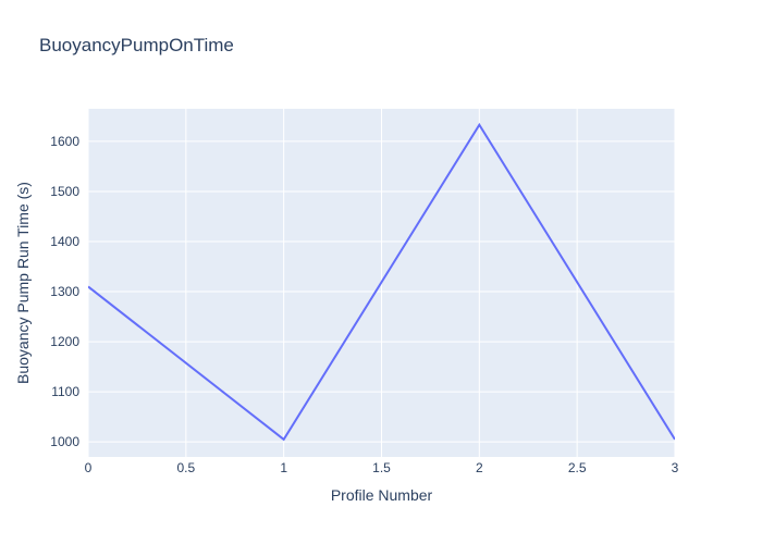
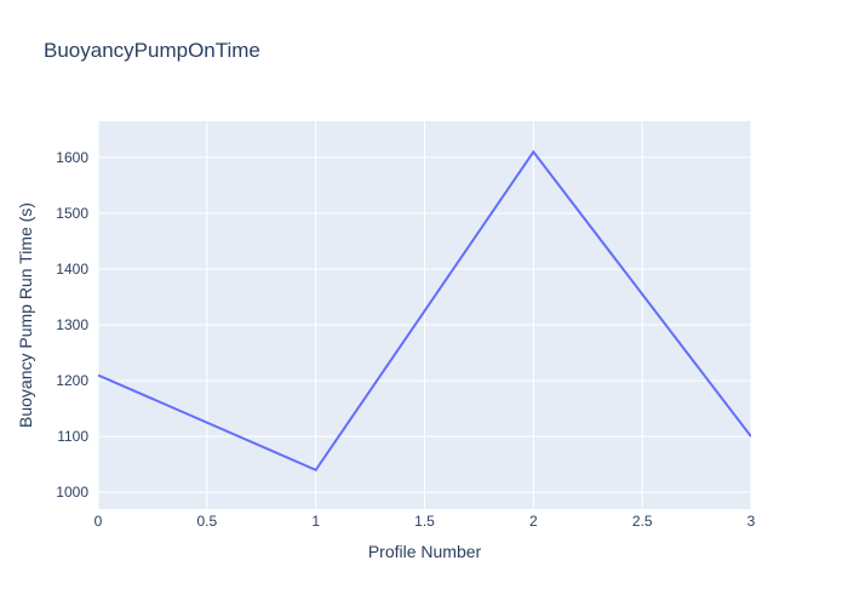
0: 1310 -> 1210
1: 1000 -> 1040
2: 1630 -> 1610
3: 1000 -> 1100
